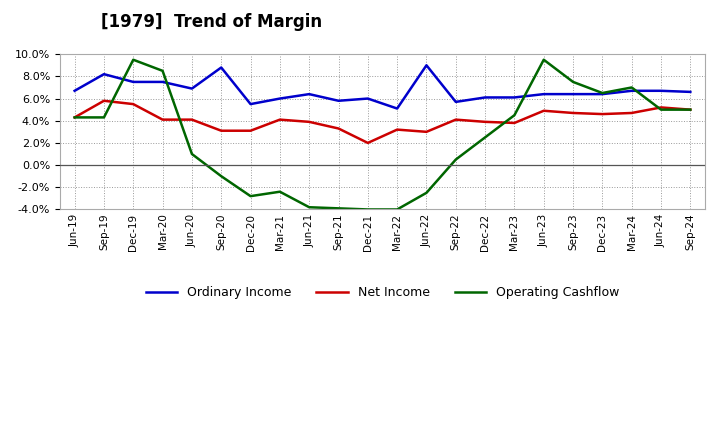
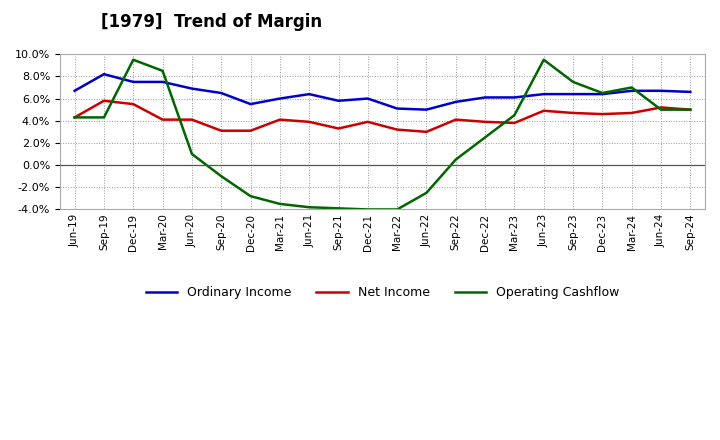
Ordinary Income/Sep-20: 8.8% -> 6.5%
Operating Cashflow/Mar-21: -2.4% -> -3.5%
Net Income/Dec-21: 2.0% -> 3.9%
Ordinary Income/Jun-22: 9.0% -> 5.0%
